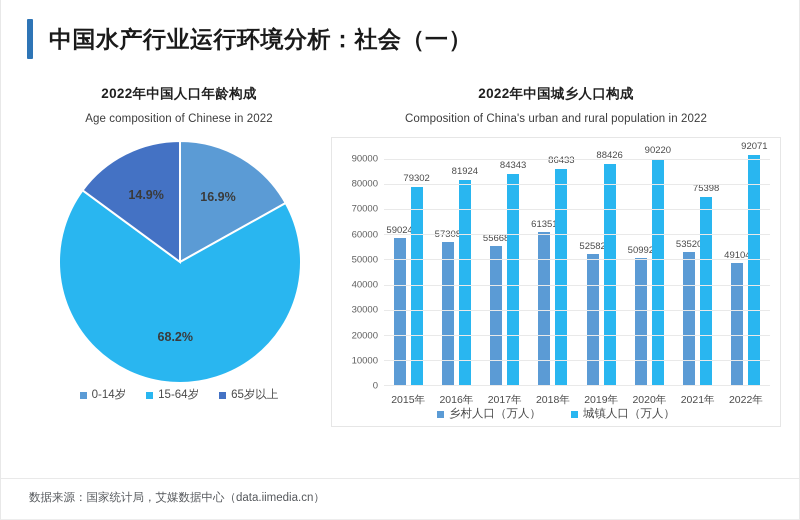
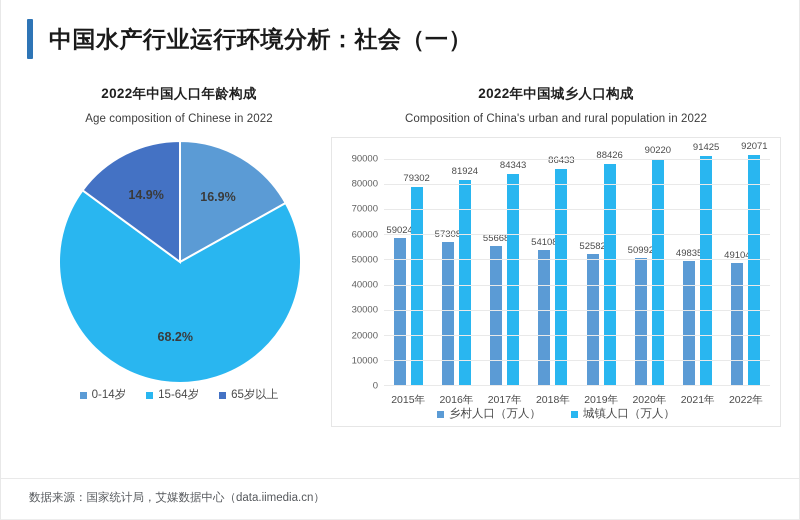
2022年中国城乡人口构成/乡村人口（万人）/2018年: 61351 -> 54108
2022年中国城乡人口构成/乡村人口（万人）/2021年: 53520 -> 49835
2022年中国城乡人口构成/城镇人口（万人）/2021年: 75398 -> 91425
